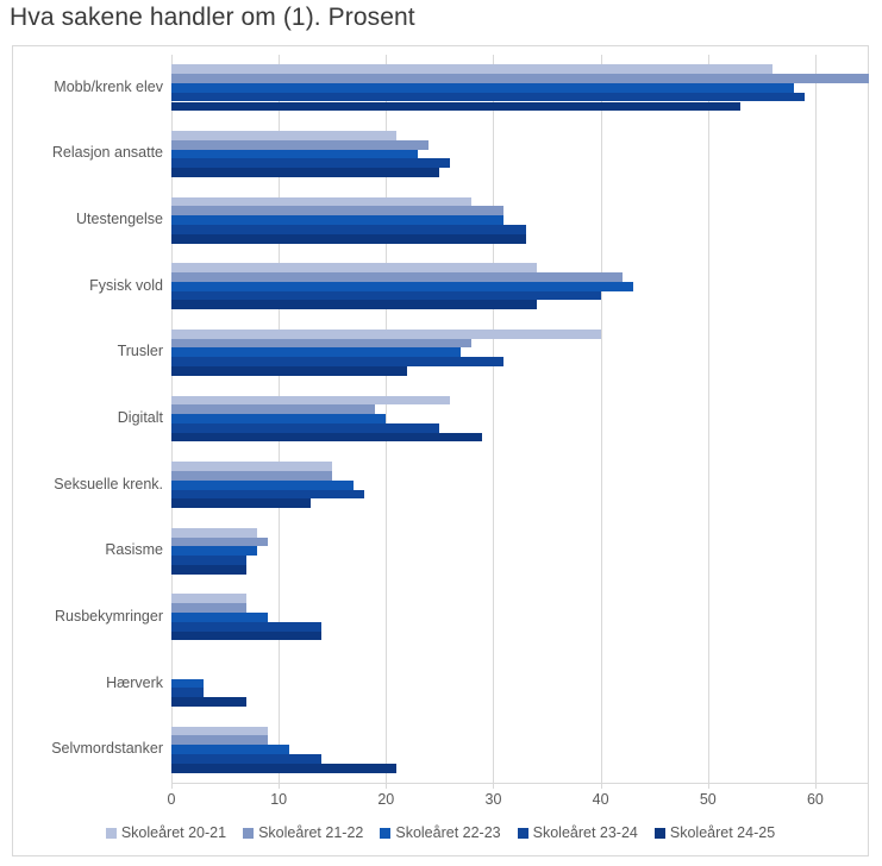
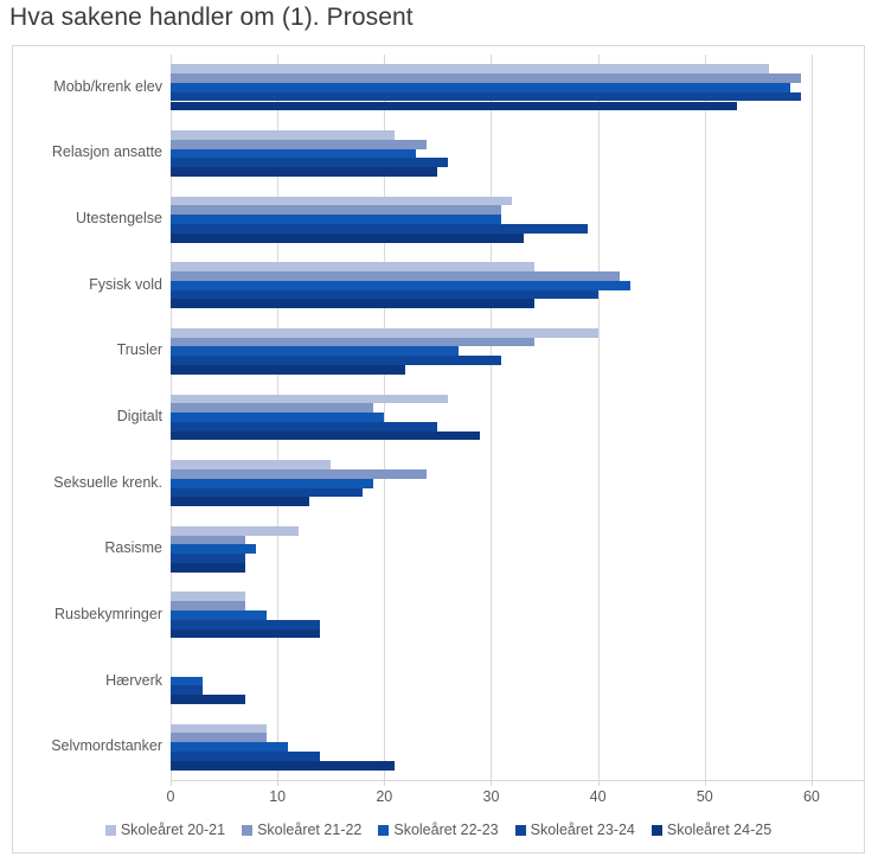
Skoleåret 21-22/Mobb/krenk elev: 65 -> 59
Skoleåret 20-21/Utestengelse: 28 -> 32
Skoleåret 23-24/Utestengelse: 33 -> 39
Skoleåret 21-22/Trusler: 28 -> 34
Skoleåret 21-22/Seksuelle krenk.: 15 -> 24
Skoleåret 22-23/Seksuelle krenk.: 17 -> 19
Skoleåret 20-21/Rasisme: 8 -> 12
Skoleåret 21-22/Rasisme: 9 -> 7
